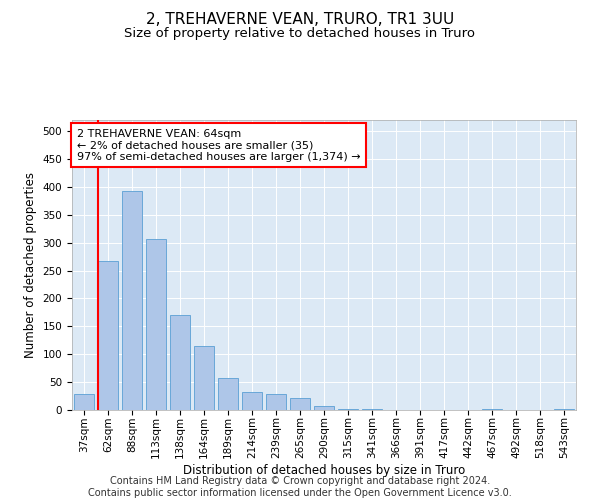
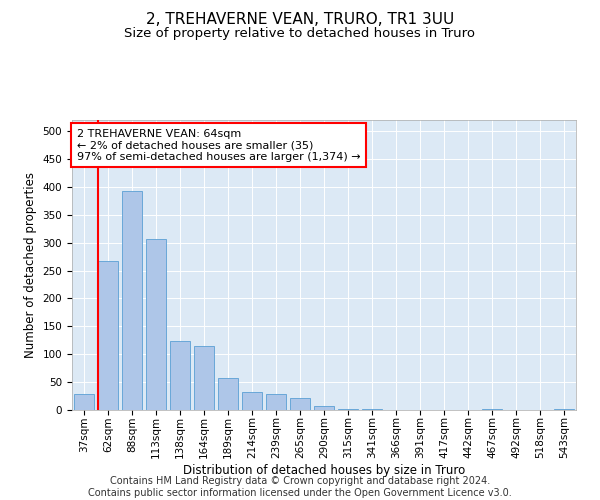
138sqm: 170 -> 124
